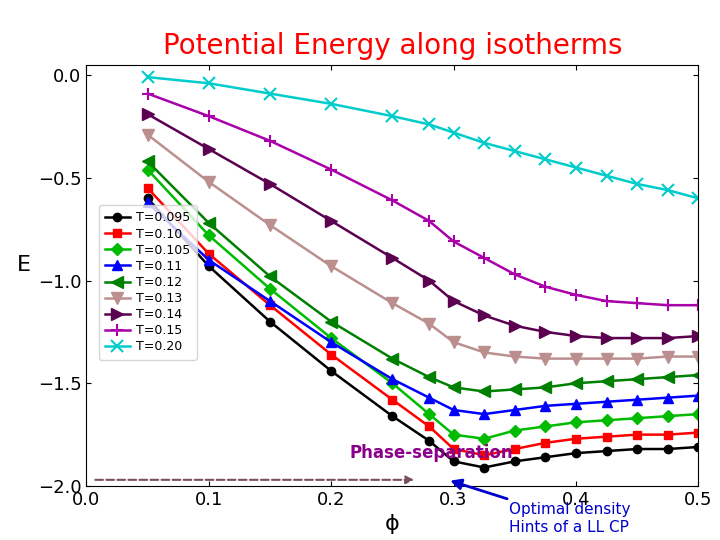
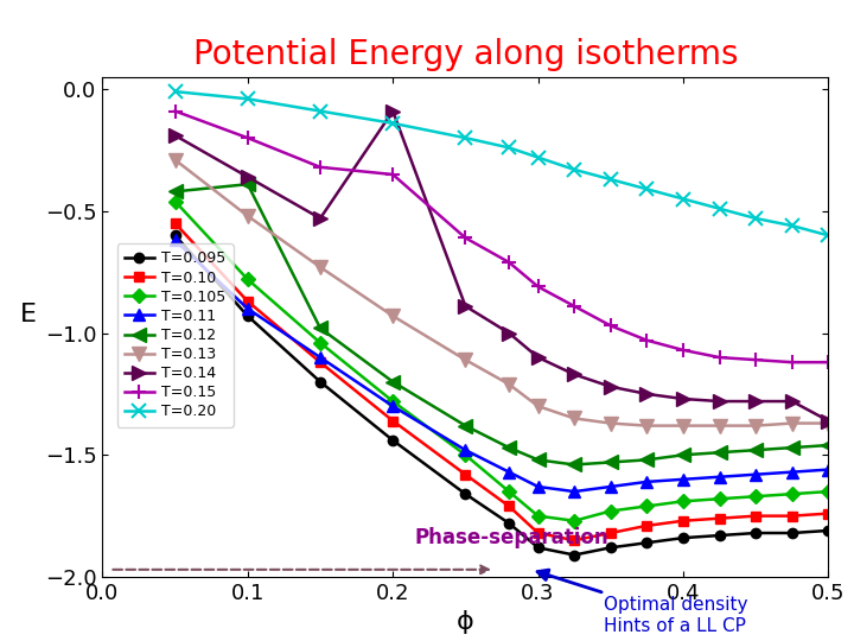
T=0.12/0.1: -0.72 -> -0.39
T=0.14/0.2: -0.71 -> -0.09
T=0.15/0.2: -0.46 -> -0.35
T=0.14/0.5: -1.27 -> -1.36
